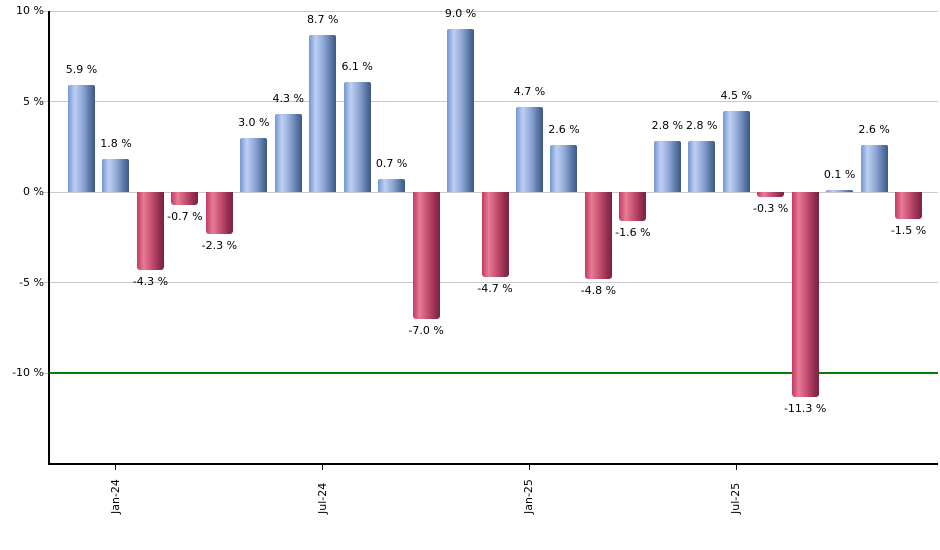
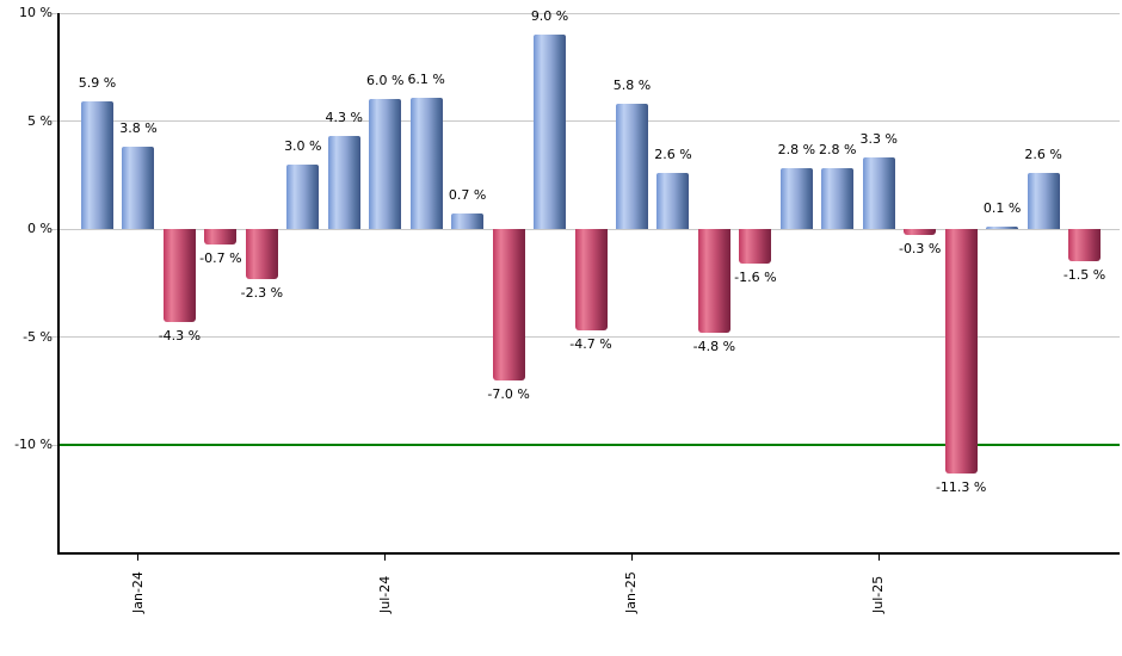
Jan-24: 1.8 -> 3.8
Jul-24: 8.7 -> 6.0
Jan-25: 4.7 -> 5.8
Jul-25: 4.5 -> 3.3
